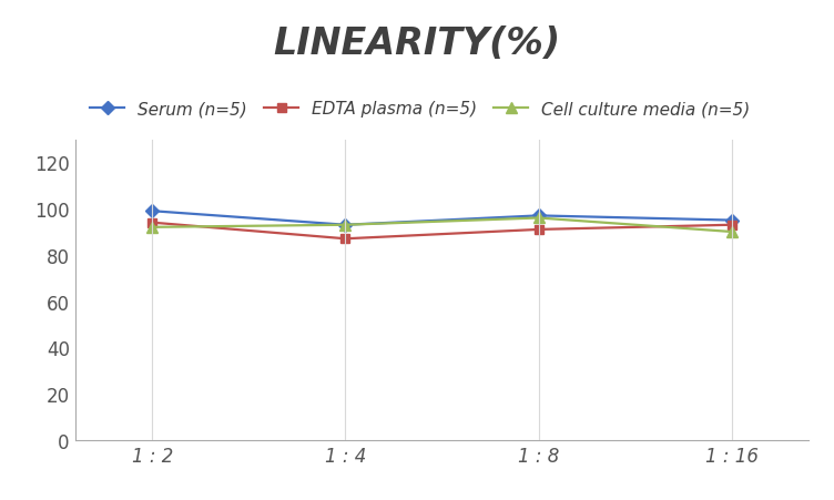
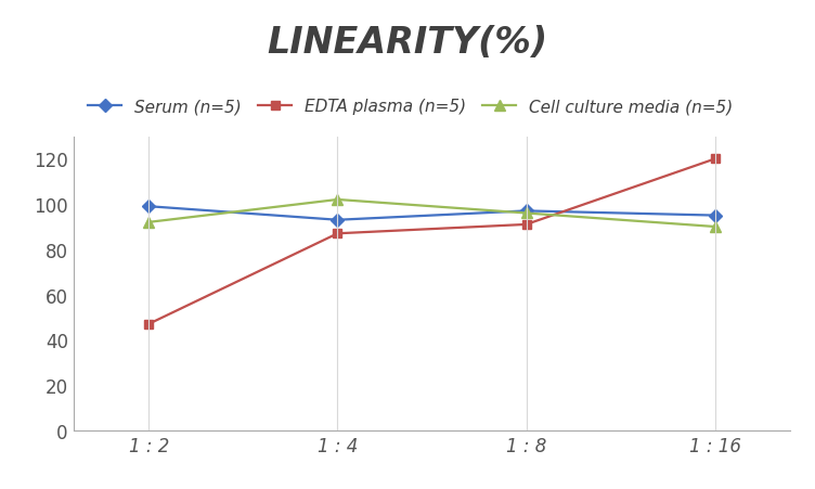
EDTA plasma (n=5)/1 : 2: 94 -> 47
Cell culture media (n=5)/1 : 4: 93 -> 102
EDTA plasma (n=5)/1 : 16: 93 -> 120
